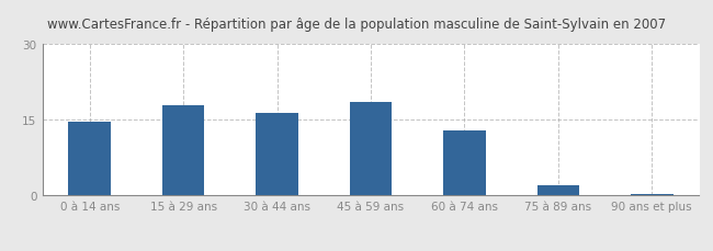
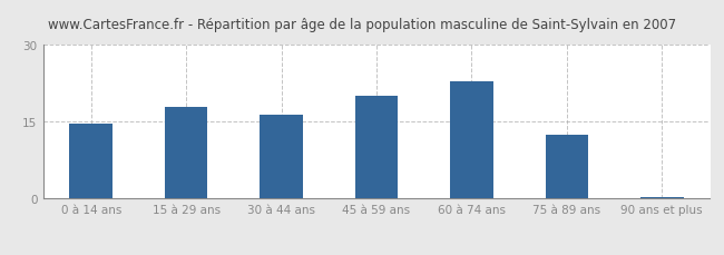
45 à 59 ans: 18.5 -> 20.0
60 à 74 ans: 13.0 -> 23.0
75 à 89 ans: 2.0 -> 12.5
